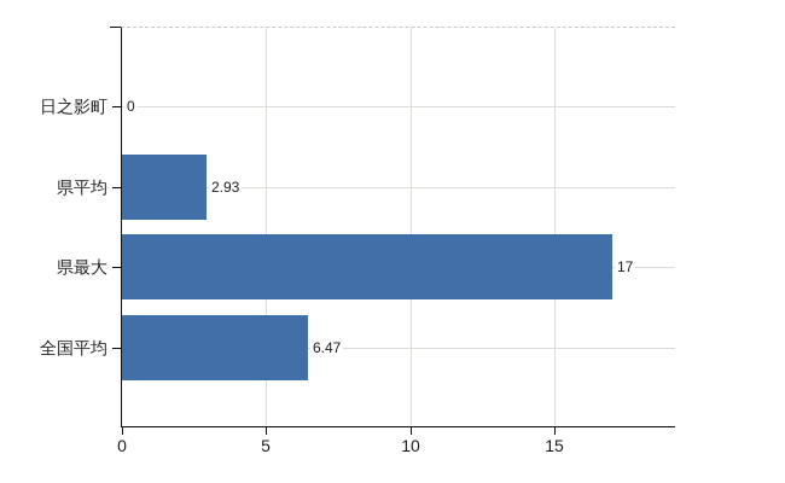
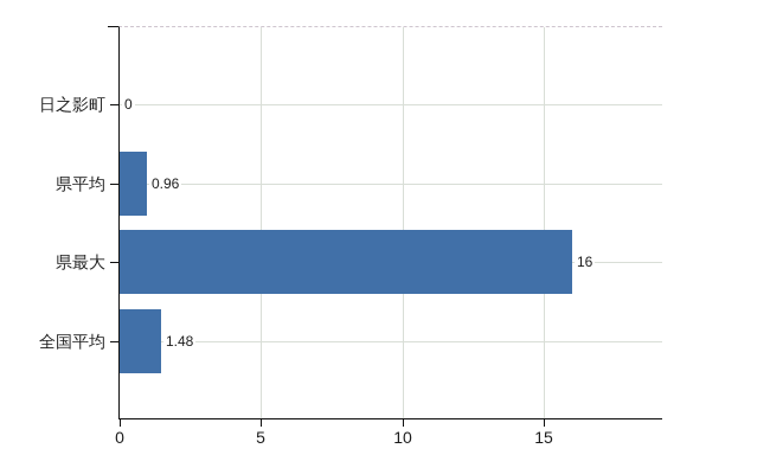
県平均: 2.93 -> 0.96
県最大: 17 -> 16
全国平均: 6.47 -> 1.48
